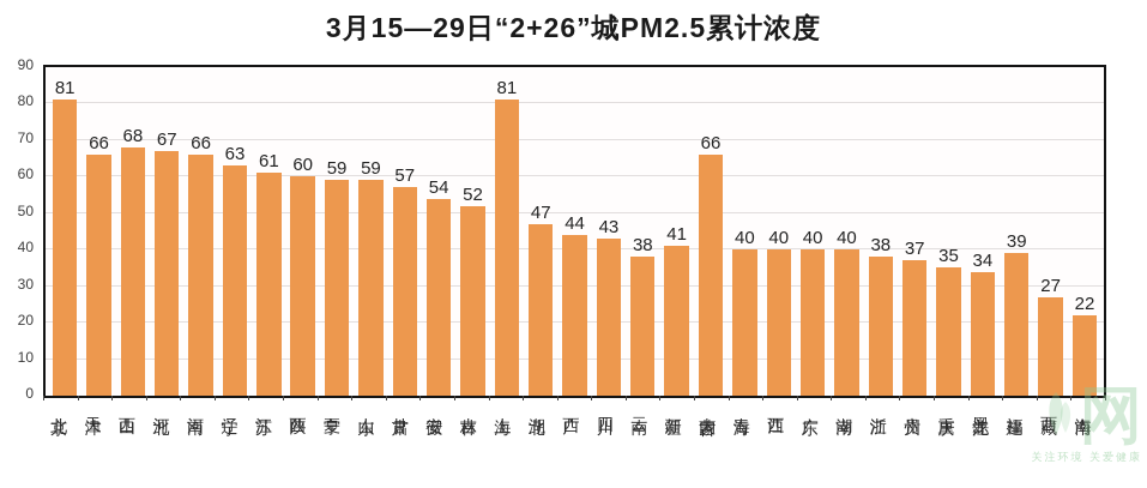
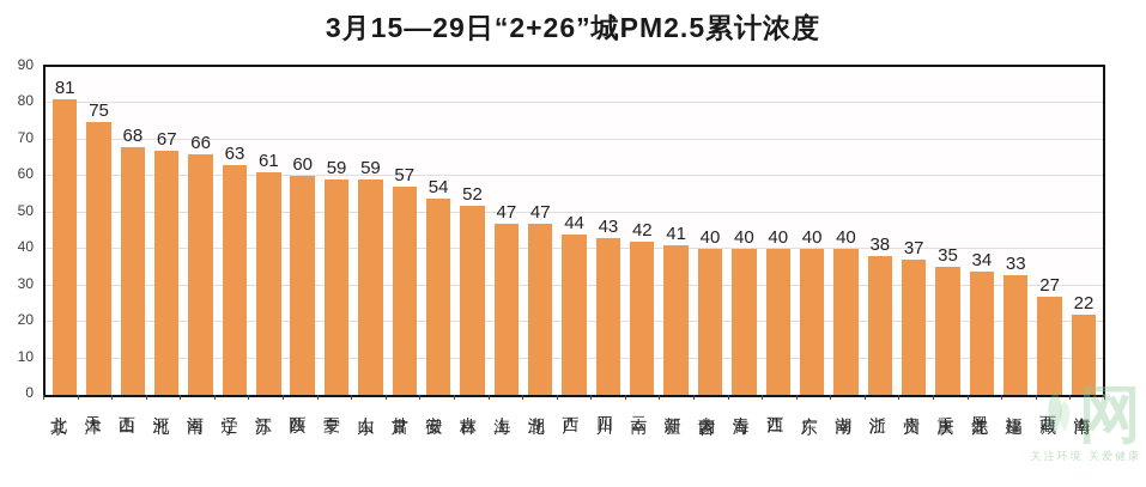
天津: 66 -> 75
上海: 81 -> 47
云南: 38 -> 42
内蒙古: 66 -> 40
福建: 39 -> 33
